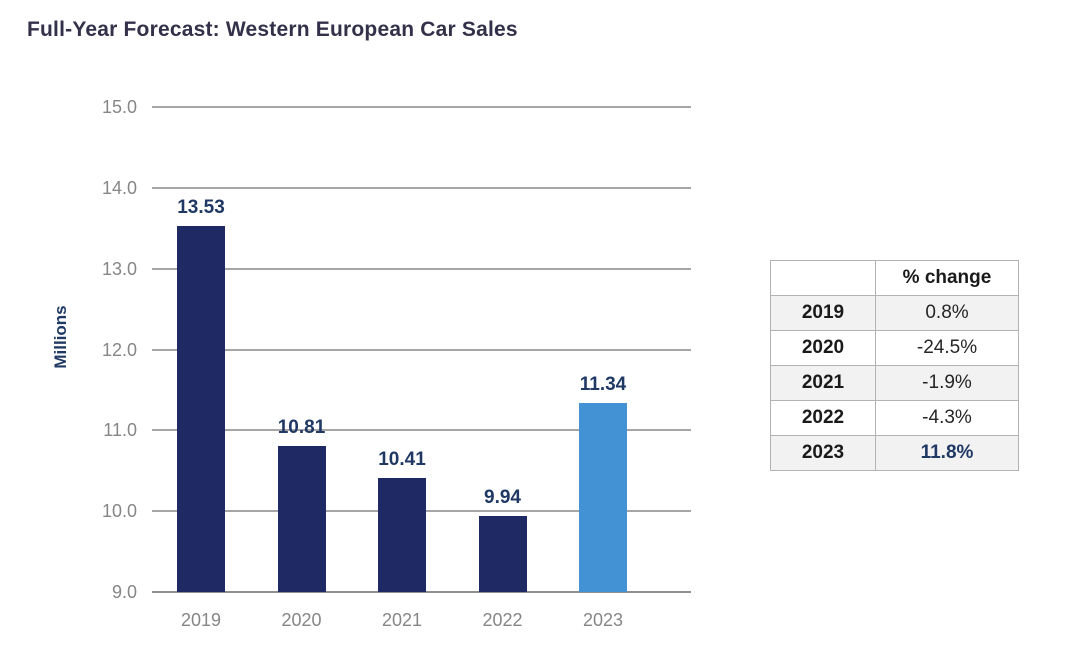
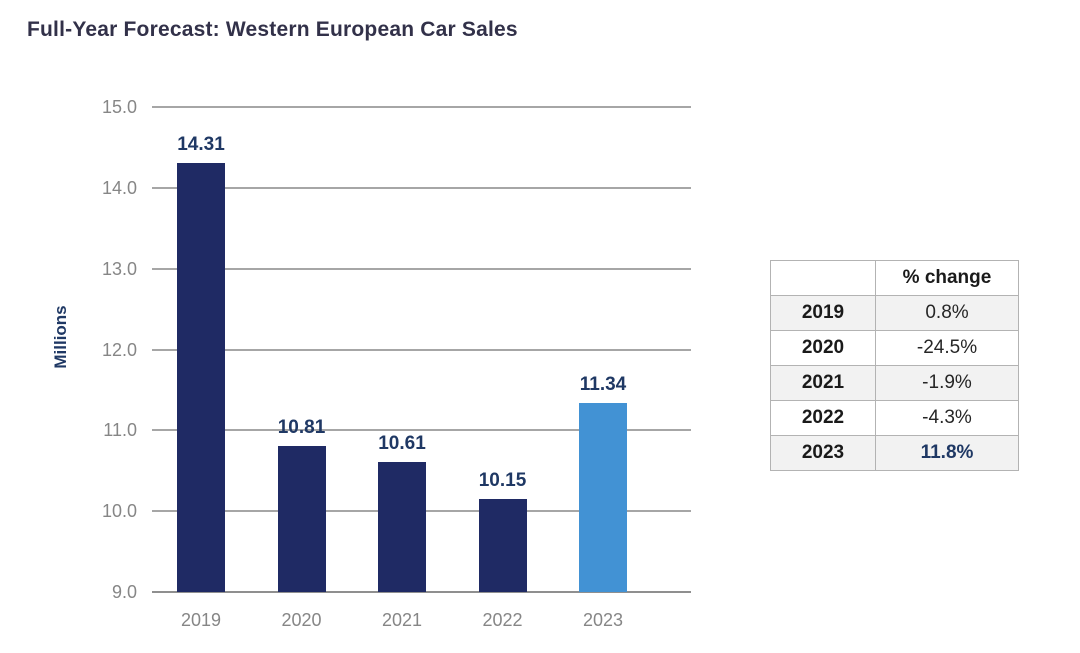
2019: 13.53 -> 14.31
2021: 10.41 -> 10.61
2022: 9.94 -> 10.15
